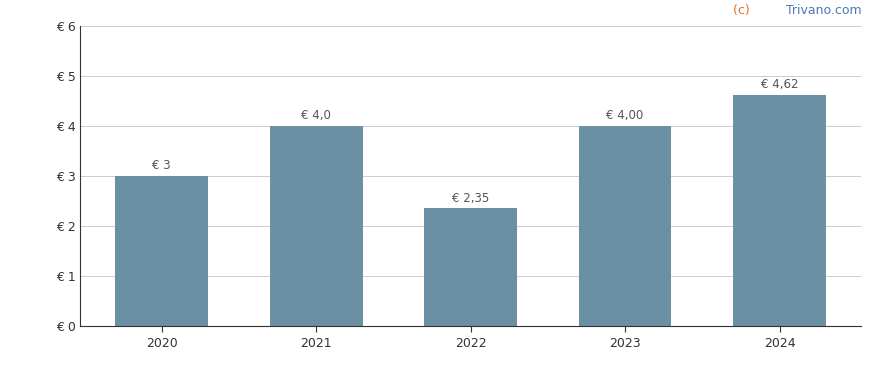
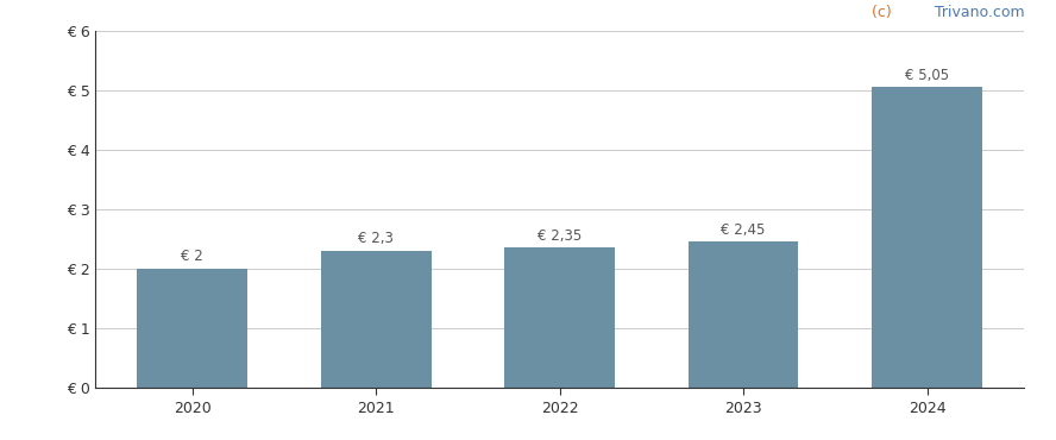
2020: 3 -> 2
2021: 4,0 -> 2,3
2023: 4,00 -> 2,45
2024: 4,62 -> 5,05
